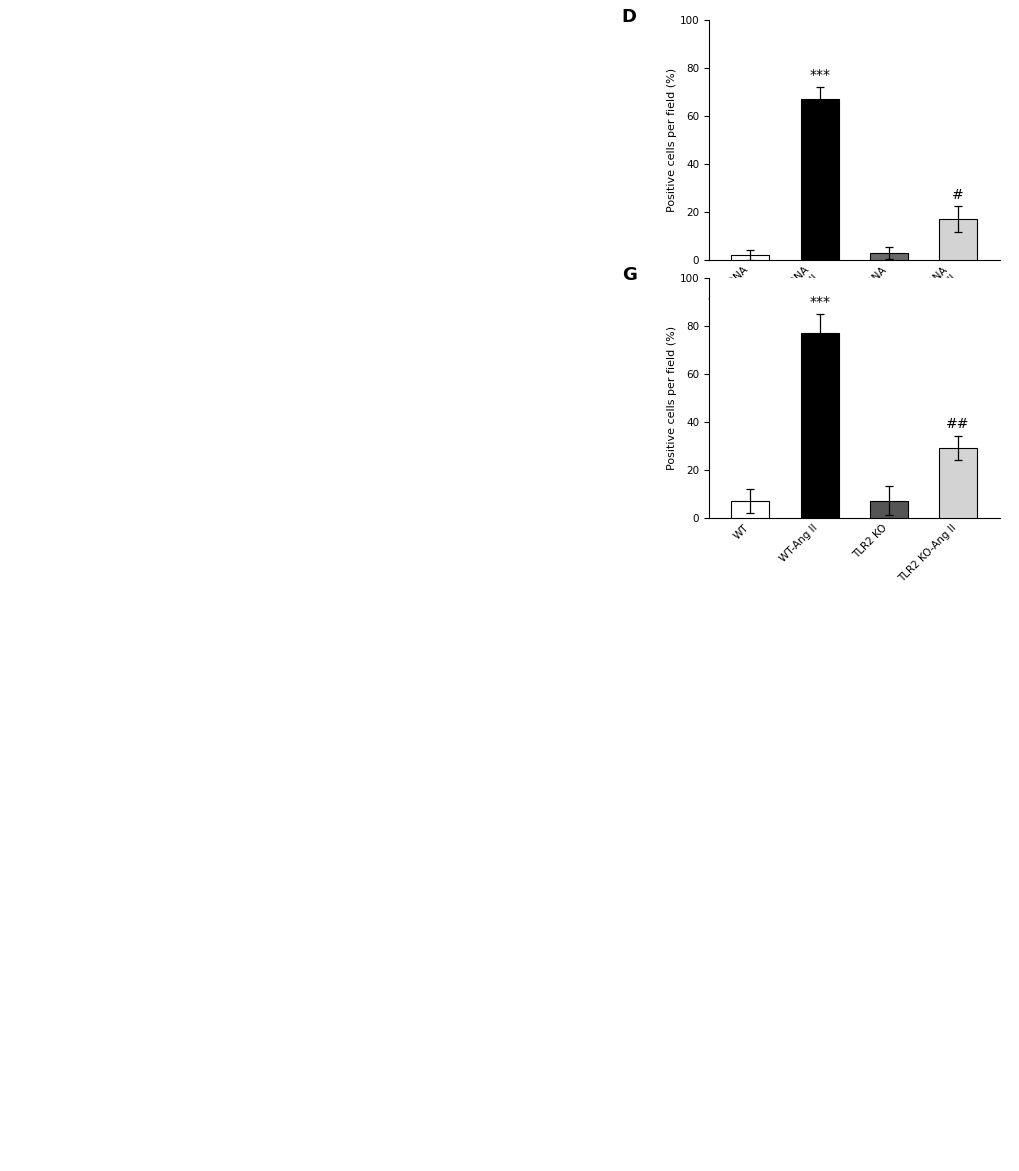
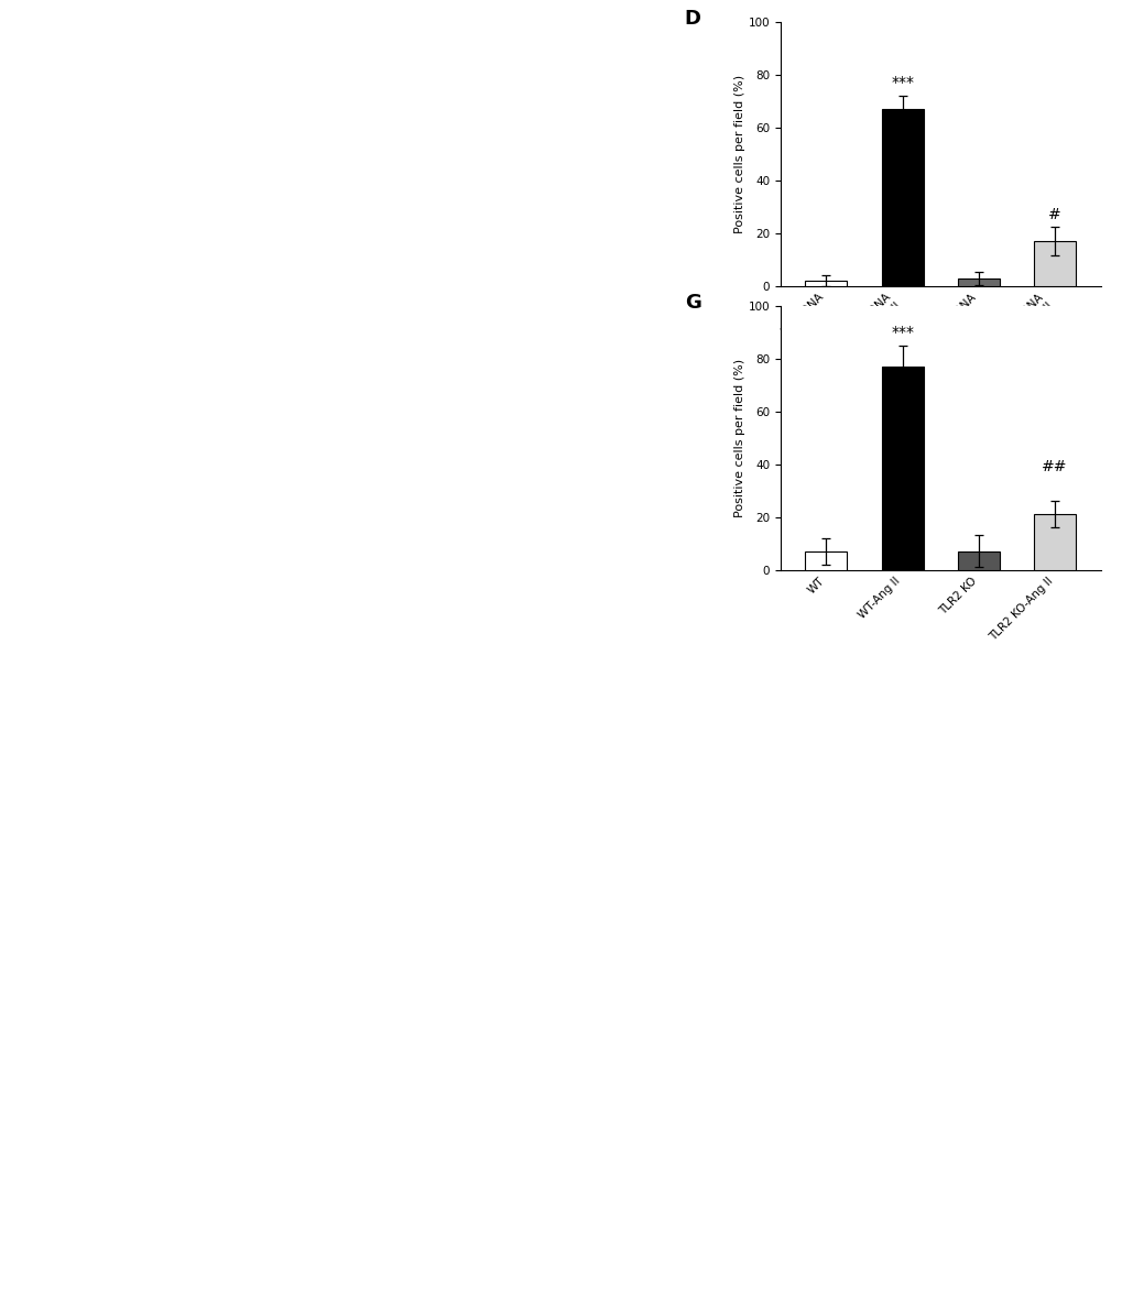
TLR2 KO-Ang II: 29 -> 21
